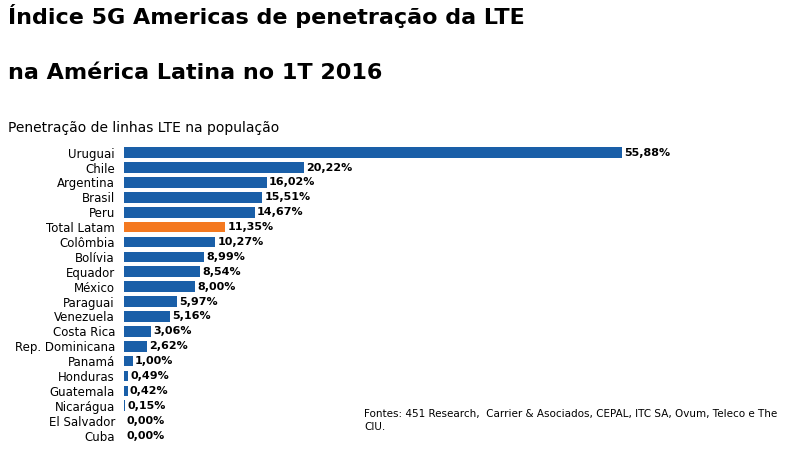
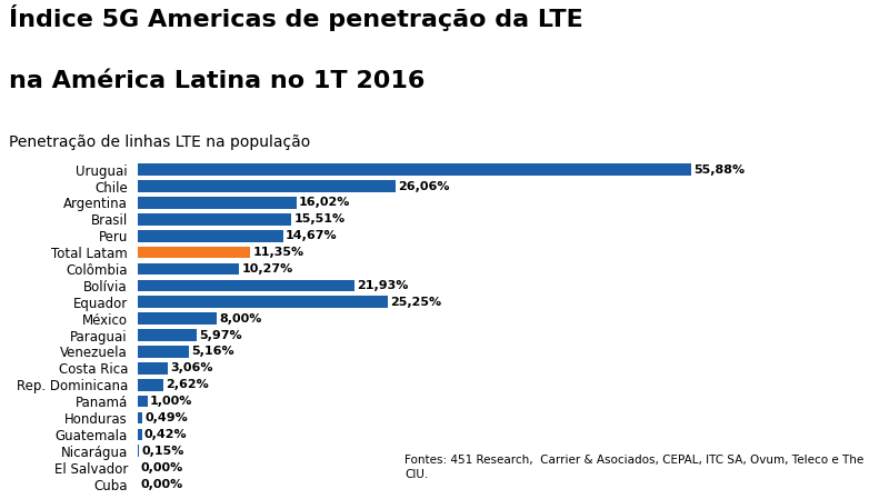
Chile: 20,22% -> 26,06%
Bolívia: 8,99% -> 21,93%
Equador: 8,54% -> 25,25%
